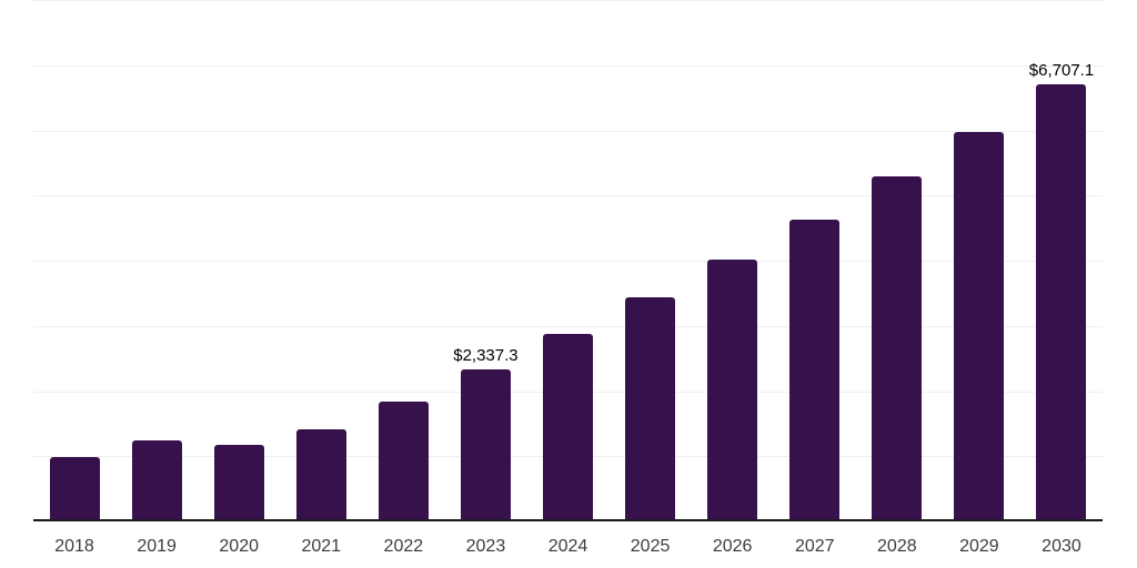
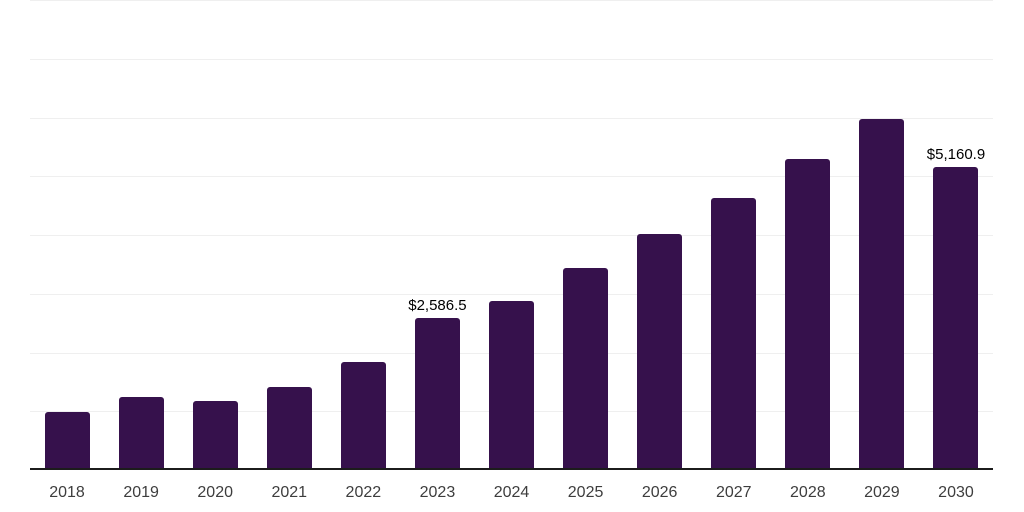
2023: $2,337.3 -> $2,586.5
2030: $6,707.1 -> $5,160.9
